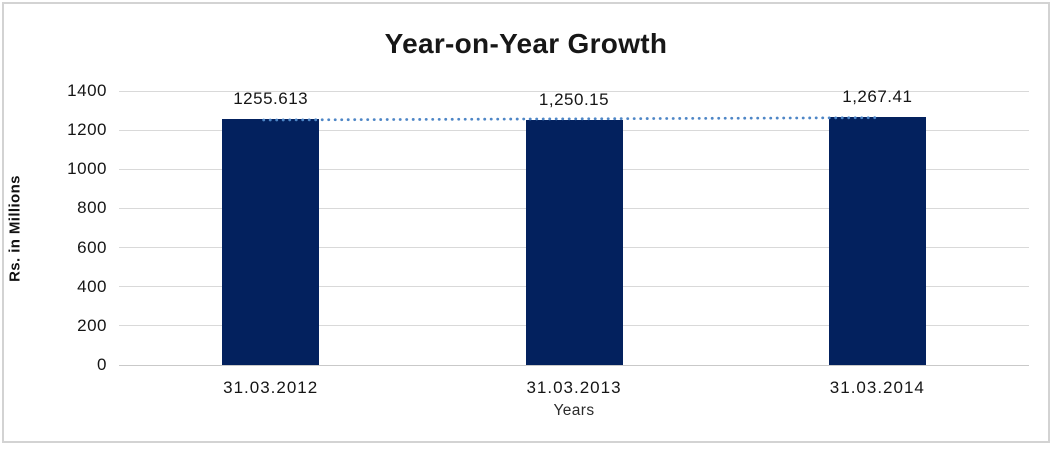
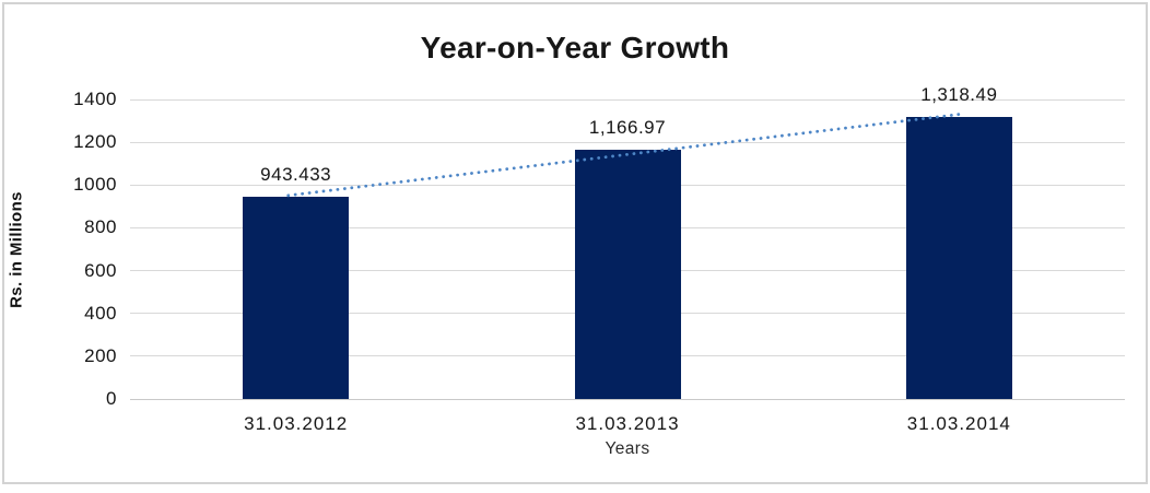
31.03.2012: 1255.613 -> 943.433
31.03.2013: 1,250.15 -> 1,166.97
31.03.2014: 1,267.41 -> 1,318.49
